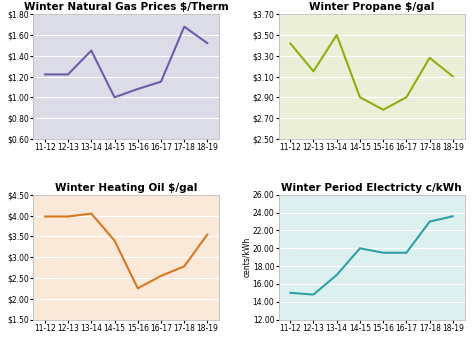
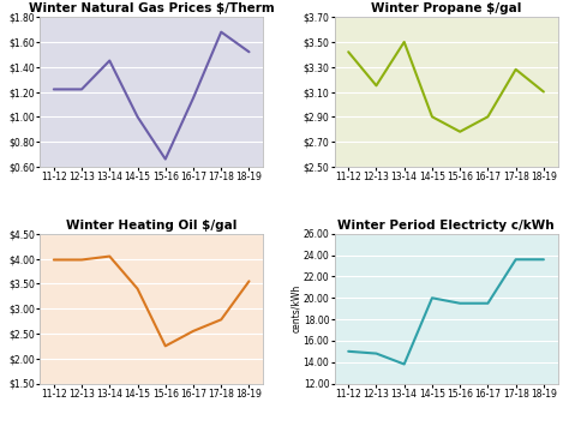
Winter Natural Gas Prices $/Therm/15-16: $1.08 -> $0.66
Winter Period Electricty c/kWh/13-14: 17.0 -> 13.8
Winter Period Electricty c/kWh/17-18: 23.0 -> 23.6
